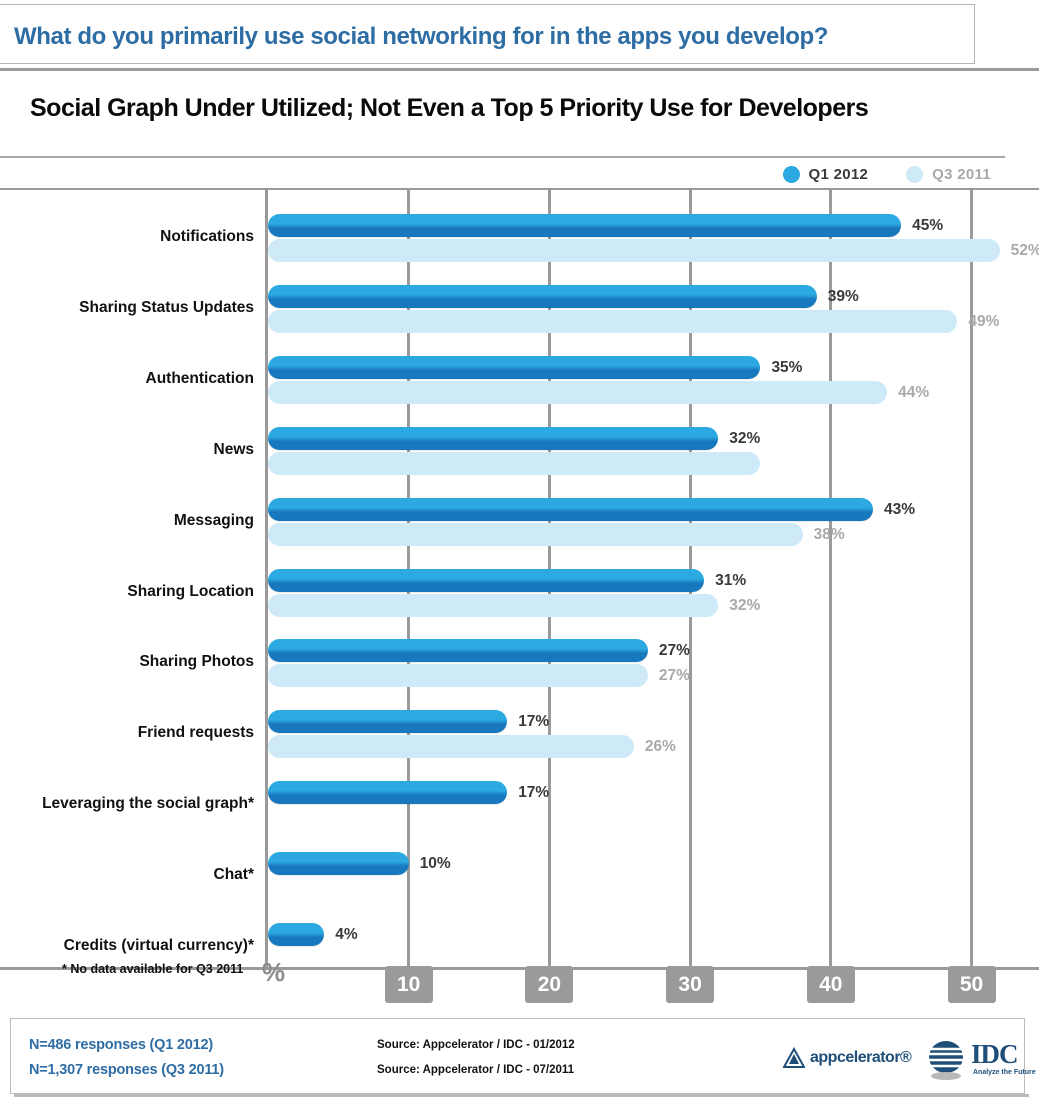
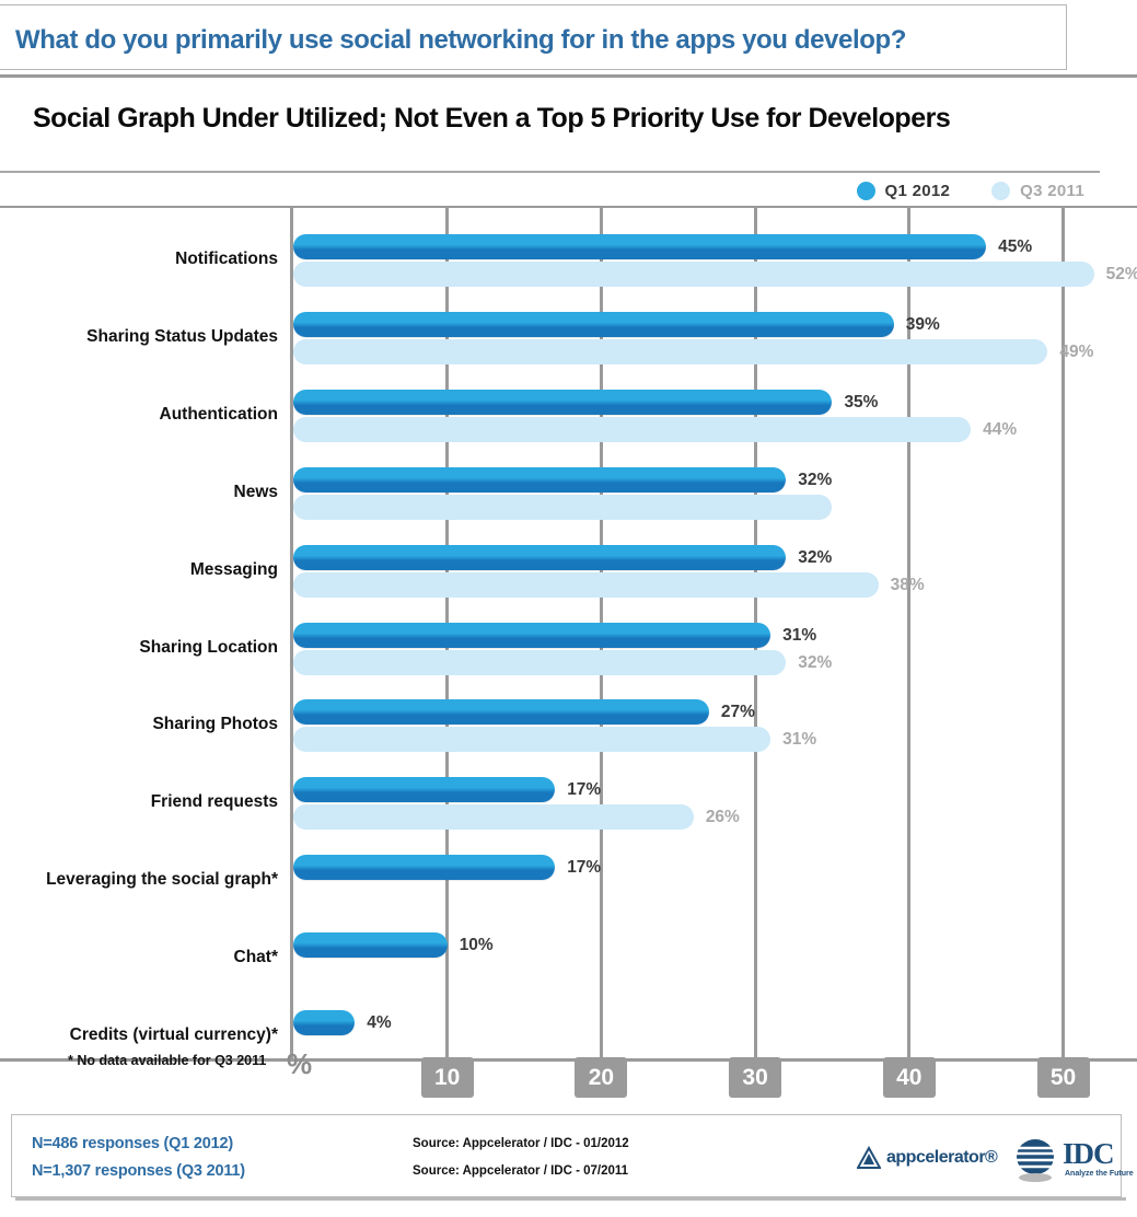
Q1 2012/Messaging: 43% -> 32%
Q3 2011/Sharing Photos: 27% -> 31%
